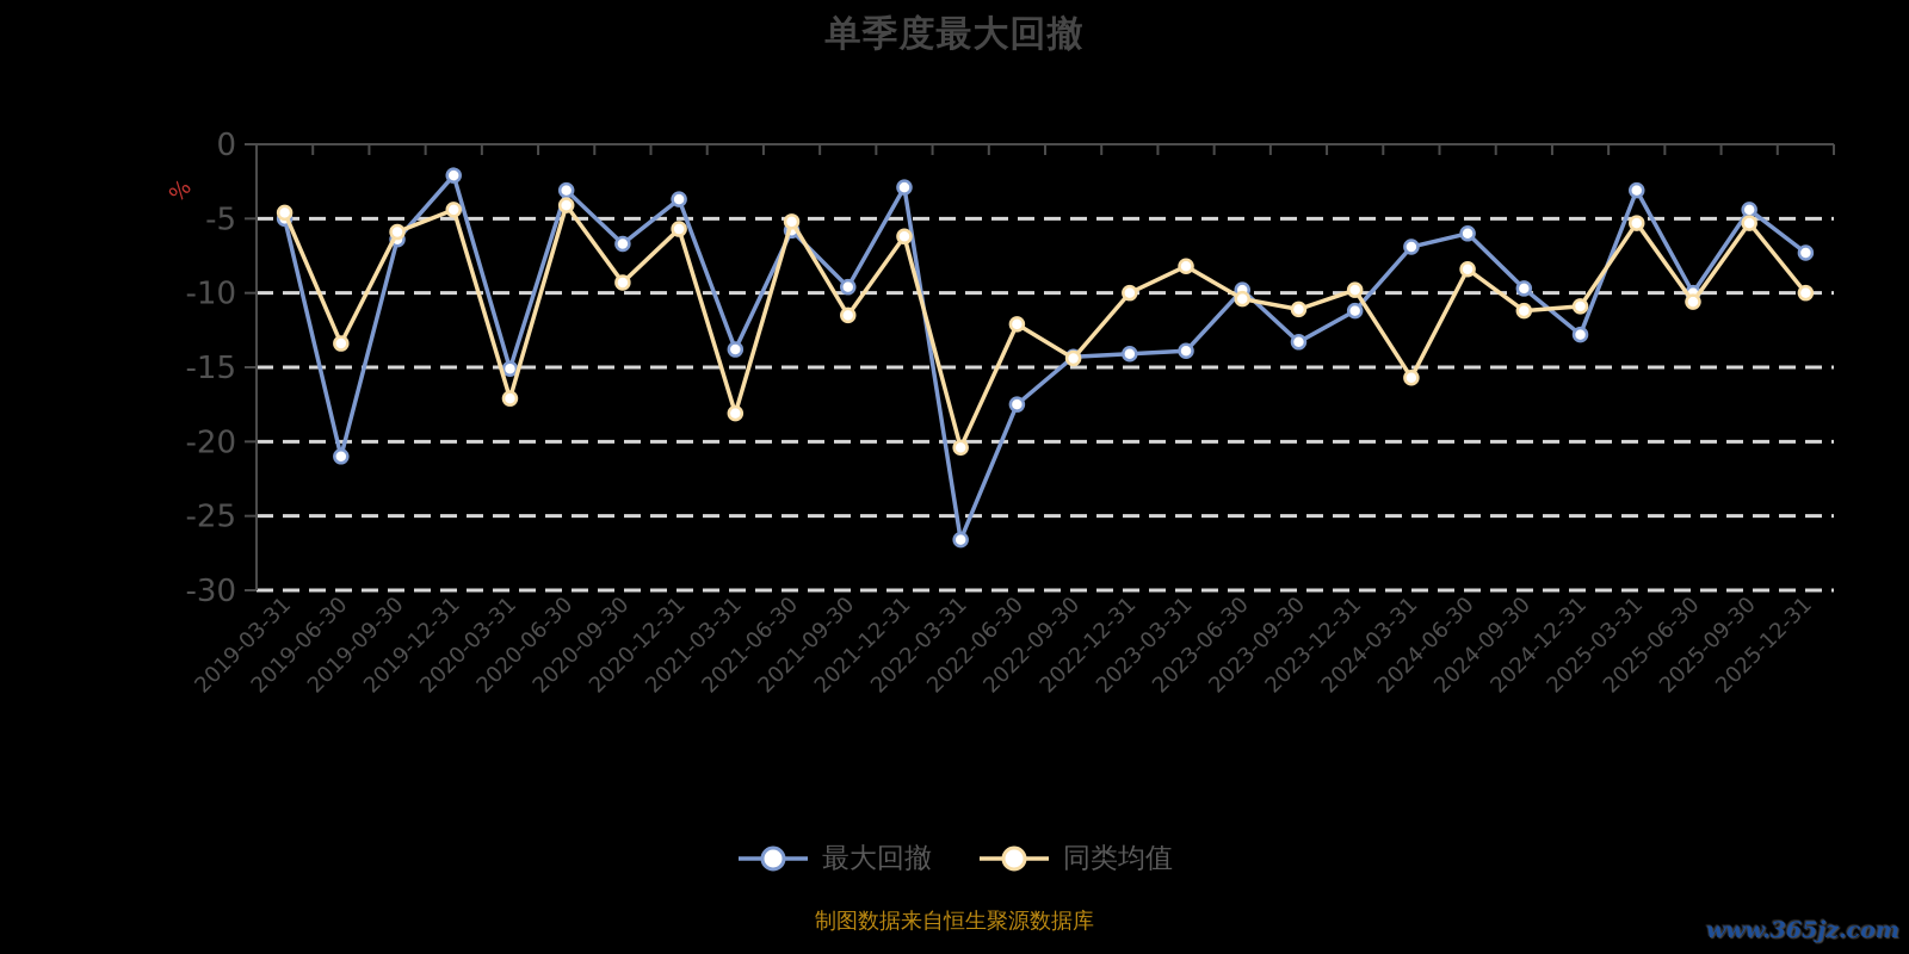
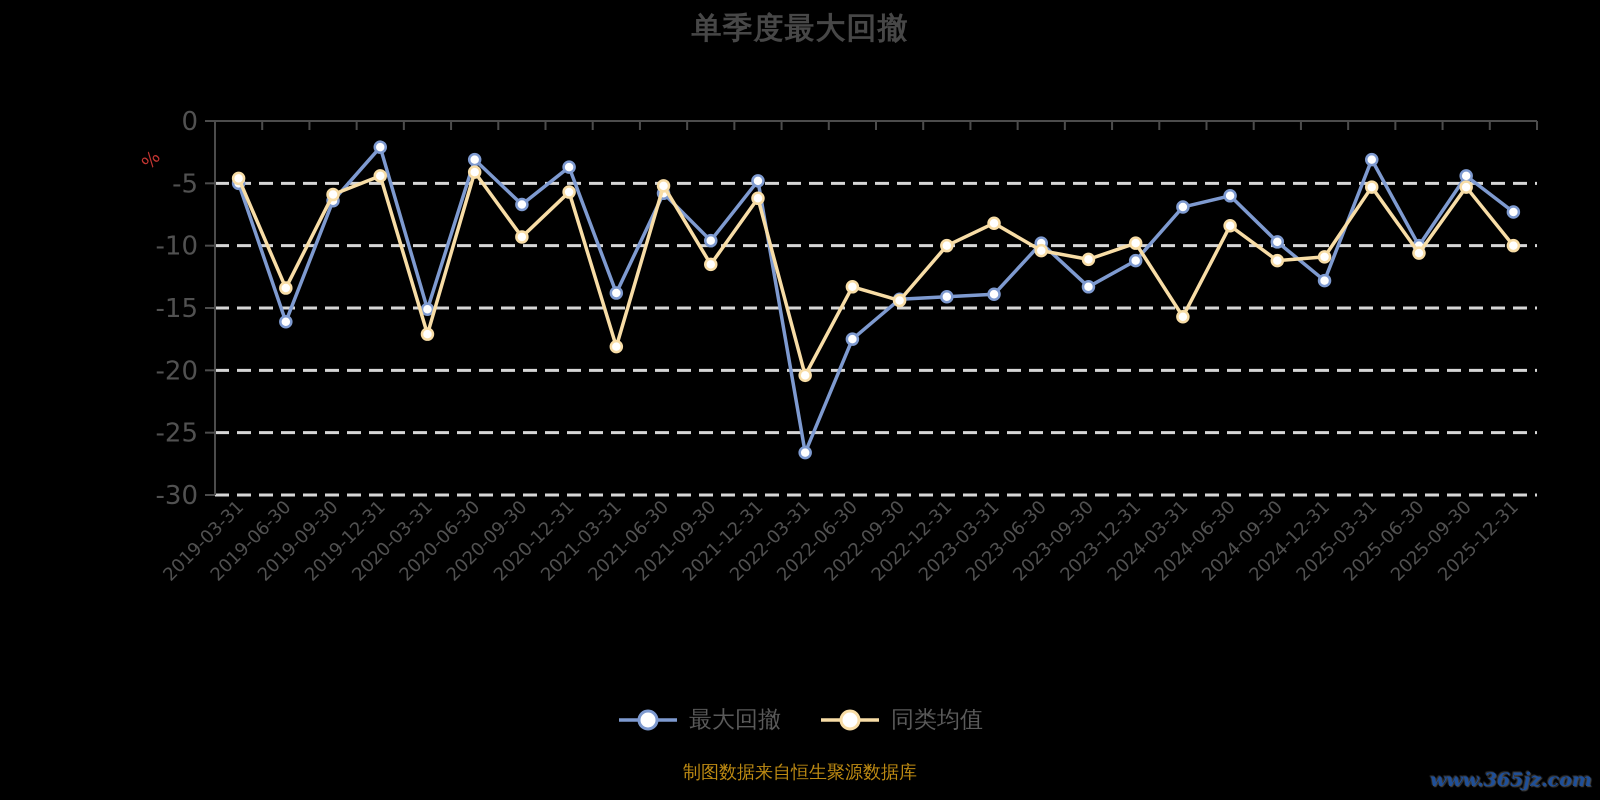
最大回撤/2019-06-30: -21.0 -> -16.1
最大回撤/2021-12-31: -2.9 -> -4.8
同类均值/2022-06-30: -12.1 -> -13.3
